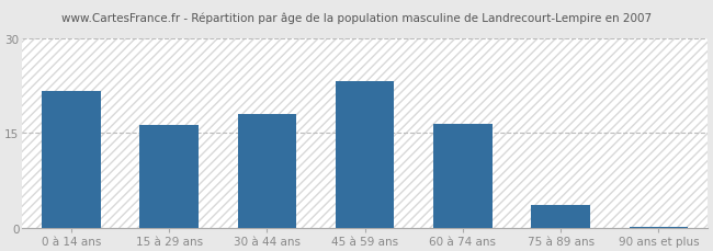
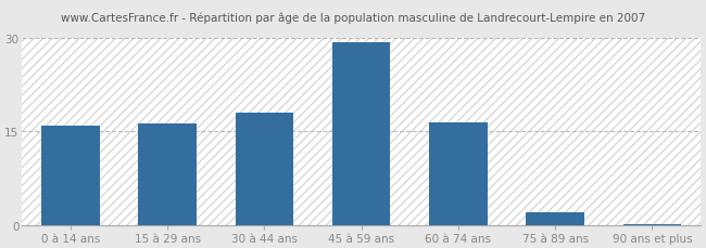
0 à 14 ans: 21.6 -> 16.0
45 à 59 ans: 23.2 -> 29.2
75 à 89 ans: 3.6 -> 2.0
